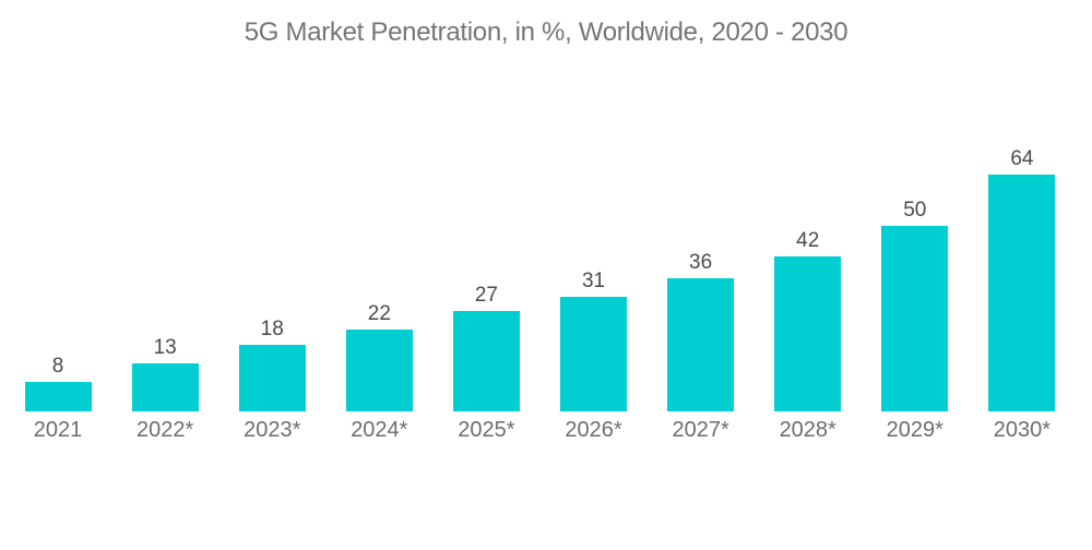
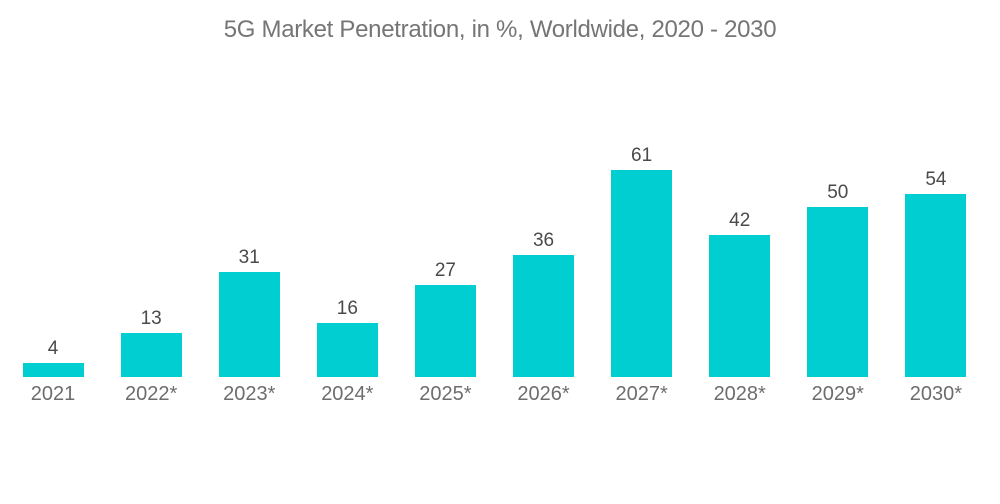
2021: 8 -> 4
2023*: 18 -> 31
2024*: 22 -> 16
2026*: 31 -> 36
2027*: 36 -> 61
2030*: 64 -> 54
